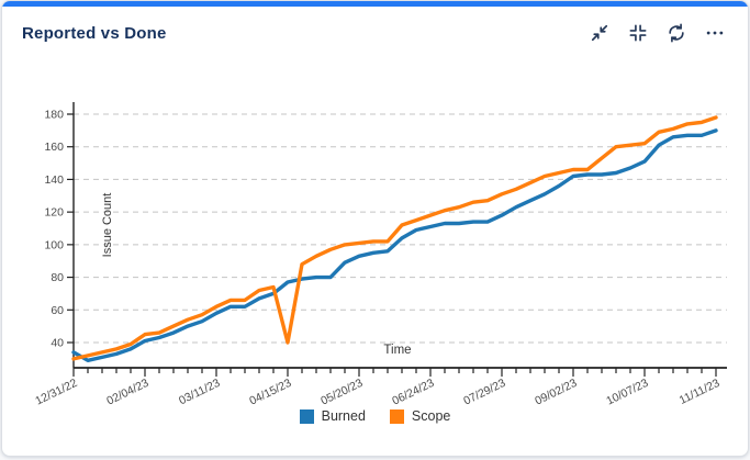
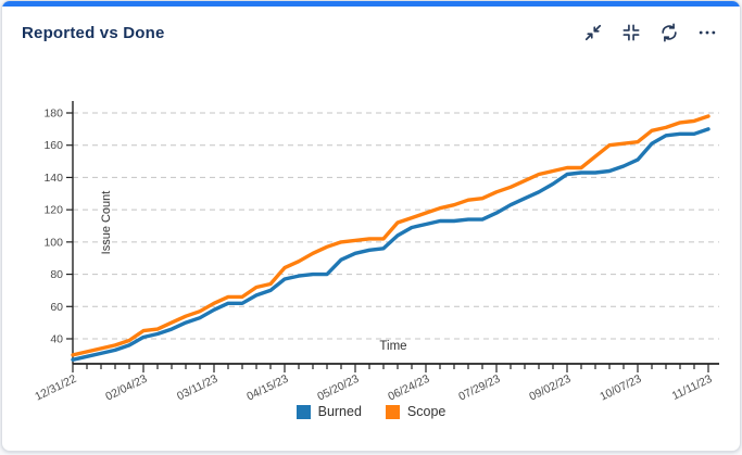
Burned/12/31/22: 34 -> 27
Scope/04/15/23: 40 -> 84
